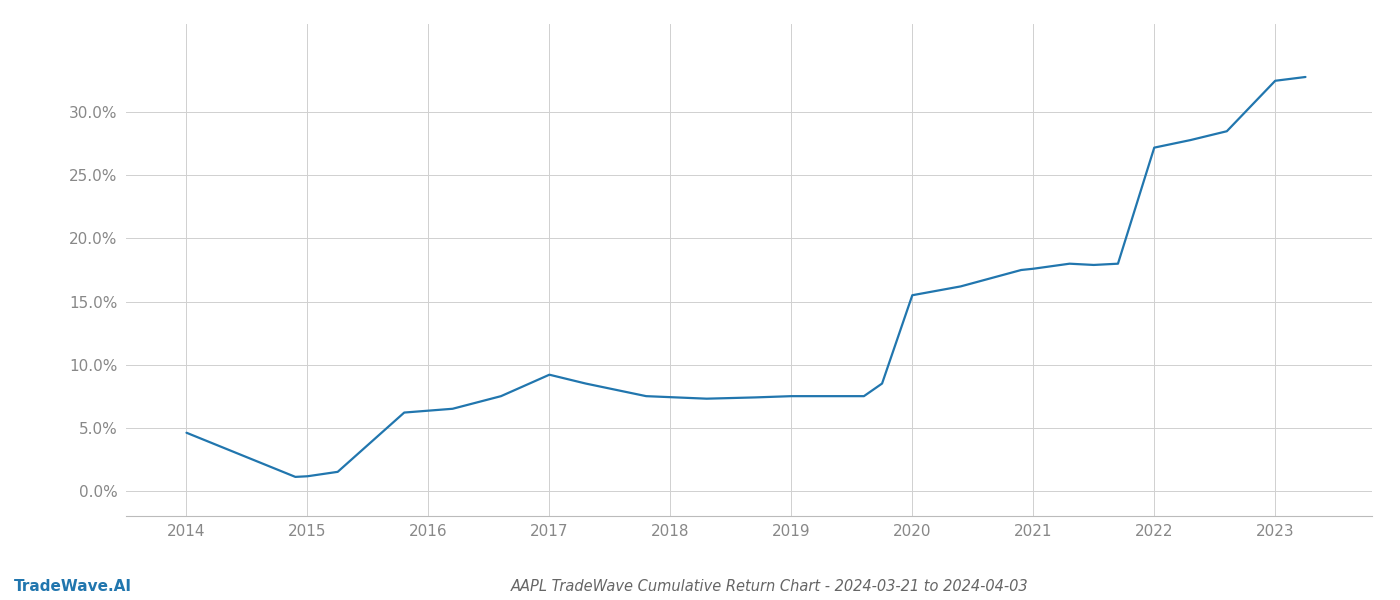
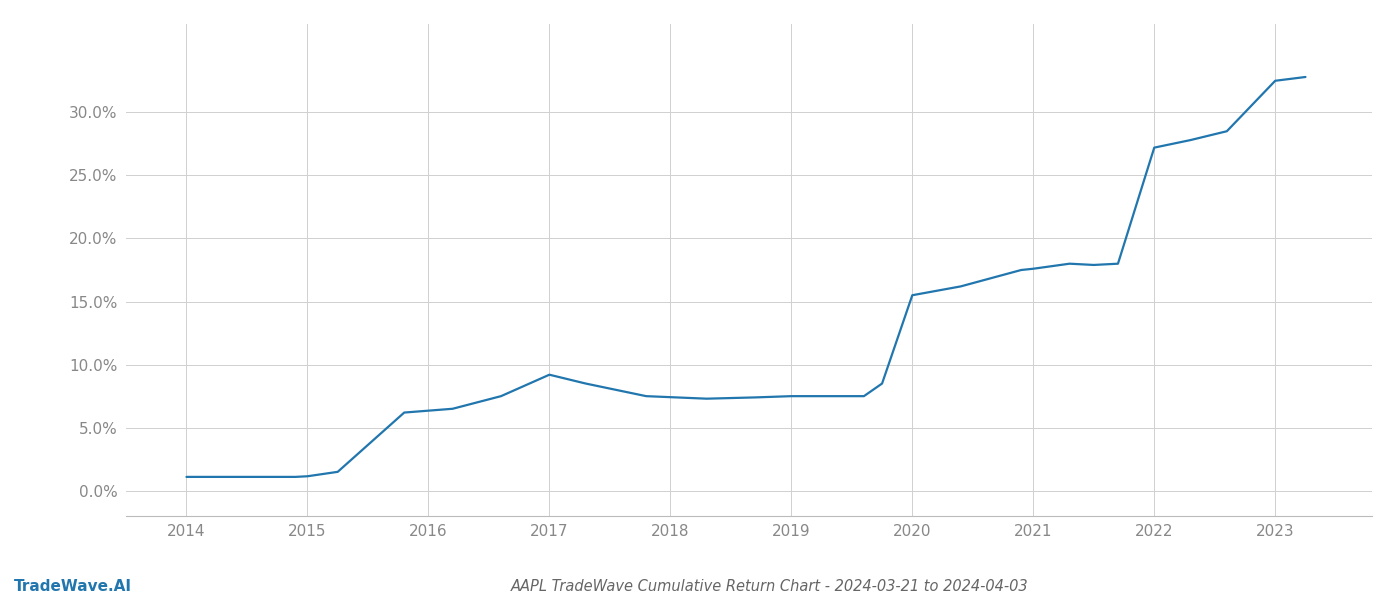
2014: 4.6% -> 1.1%
